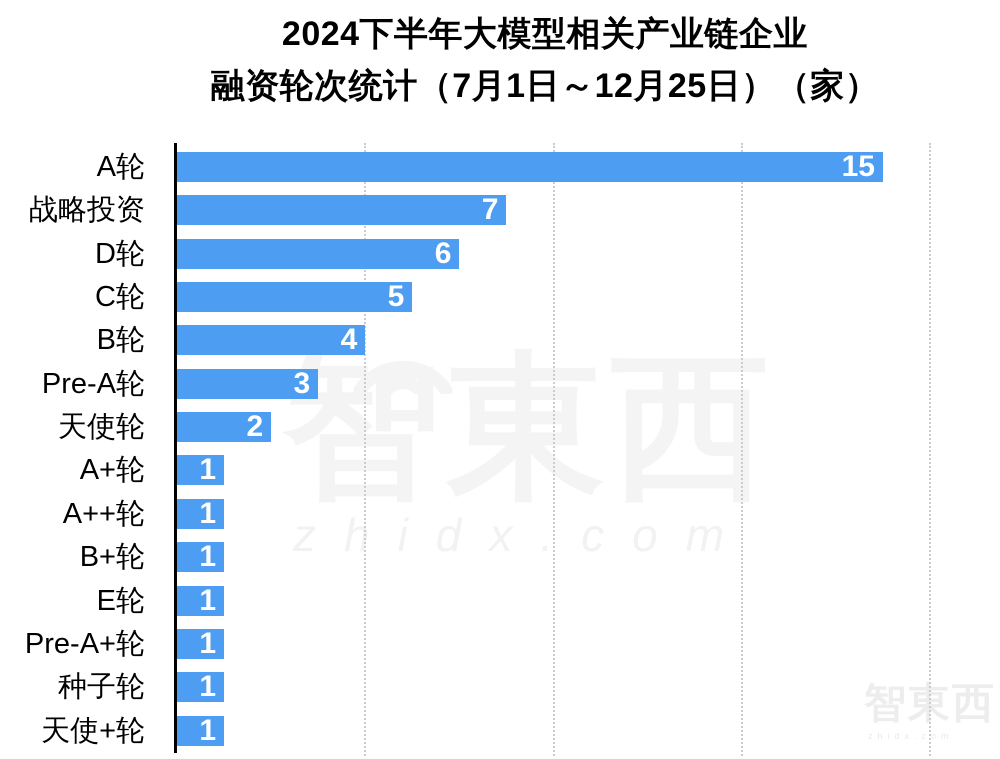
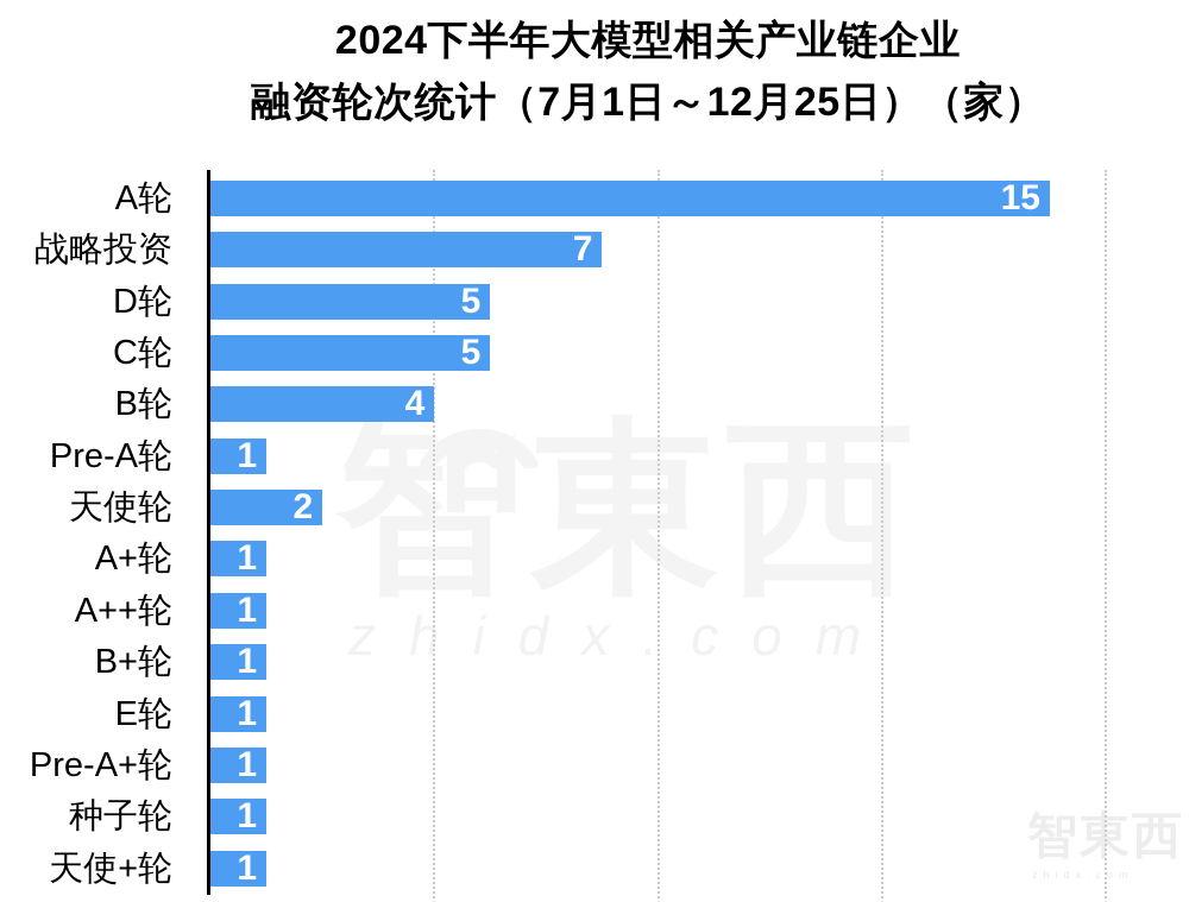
D轮: 6 -> 5
Pre-A轮: 3 -> 1
